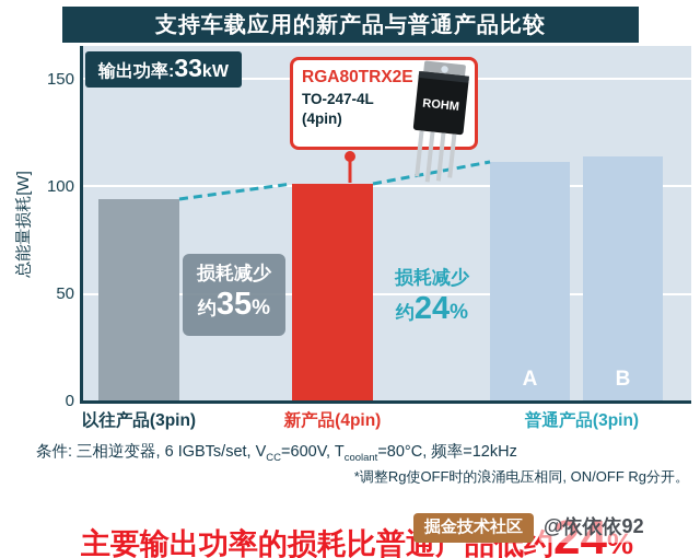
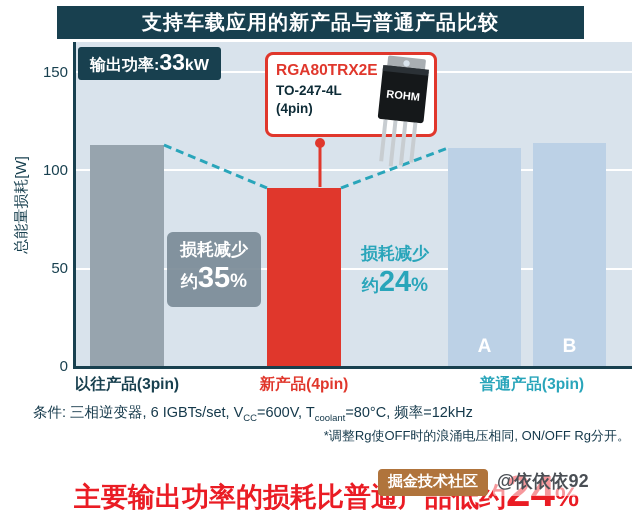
以往产品(3pin): 94 -> 113
新产品(4pin): 101 -> 91
